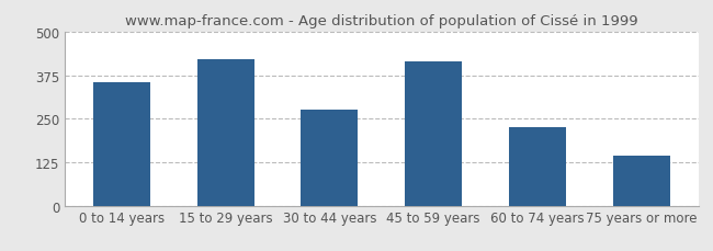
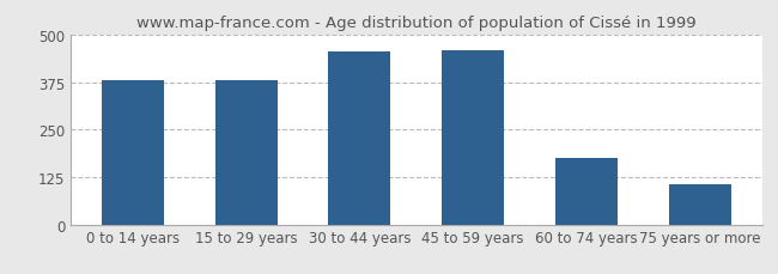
0 to 14 years: 355 -> 380
15 to 29 years: 420 -> 380
30 to 44 years: 275 -> 455
45 to 59 years: 415 -> 460
60 to 74 years: 225 -> 175
75 years or more: 145 -> 105
